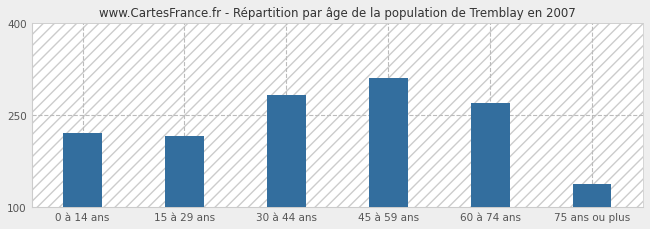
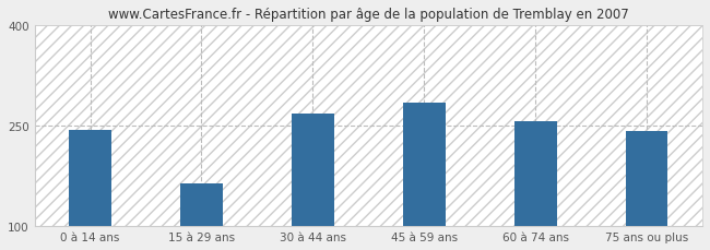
0 à 14 ans: 220 -> 243
15 à 29 ans: 216 -> 163
30 à 44 ans: 282 -> 268
45 à 59 ans: 310 -> 285
60 à 74 ans: 270 -> 257
75 ans ou plus: 138 -> 242
